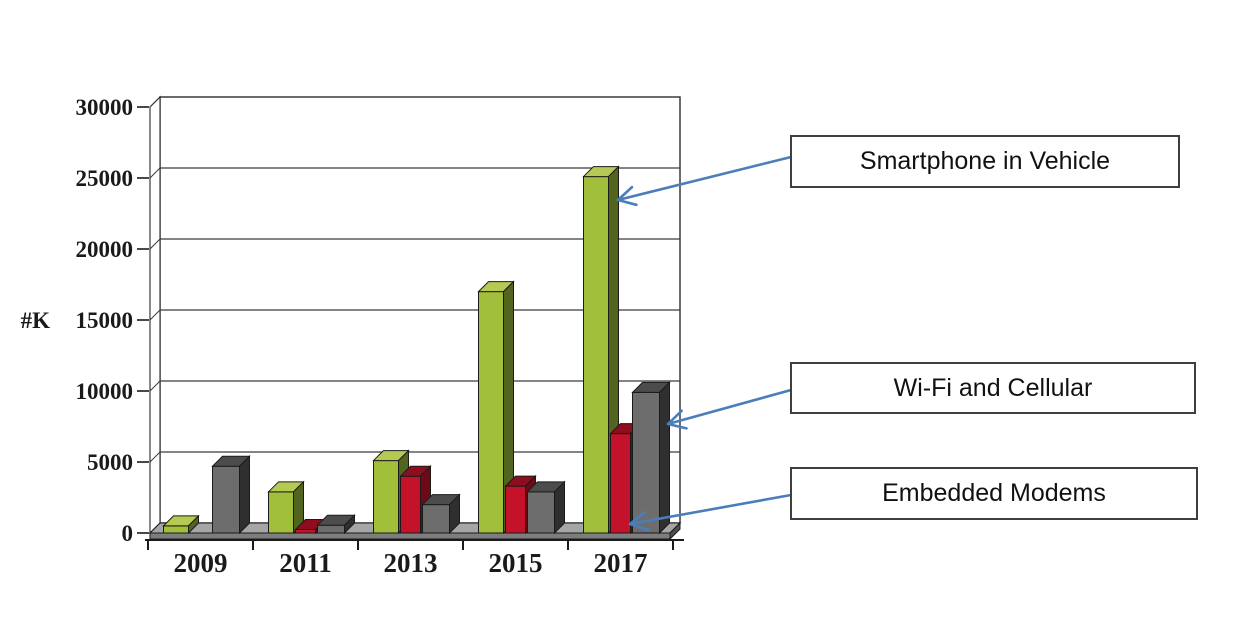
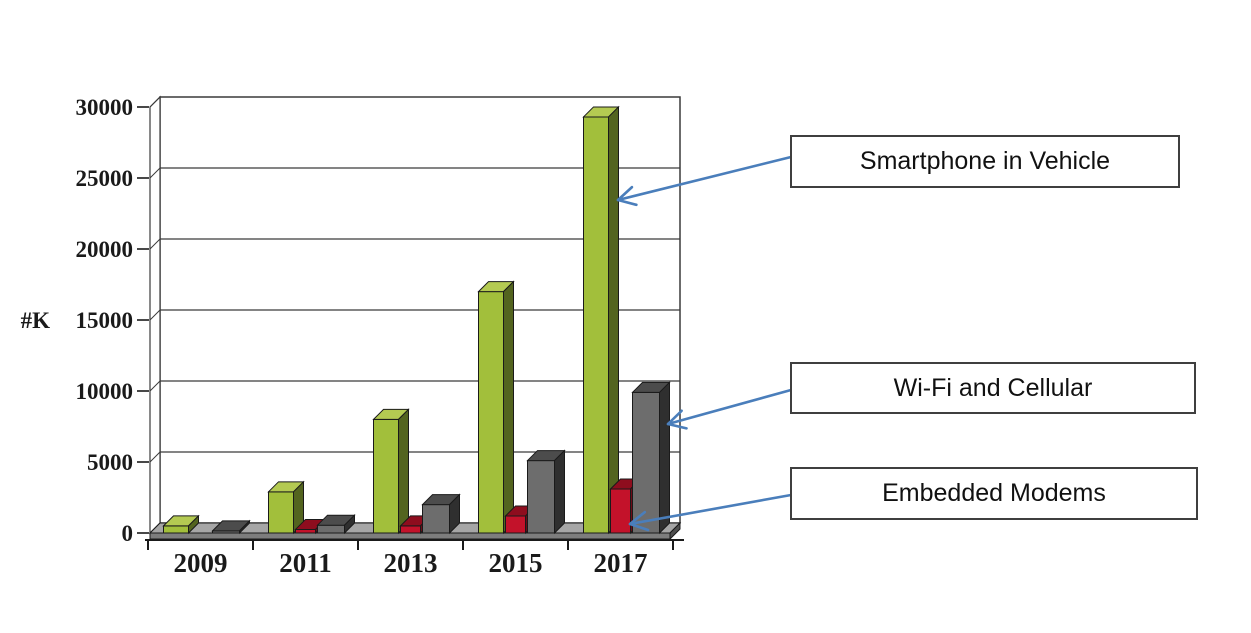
Wi-Fi and Cellular/2009: 4700 -> 200
Smartphone in Vehicle/2013: 5100 -> 8000
Embedded Modems/2013: 4000 -> 500
Embedded Modems/2015: 3300 -> 1200
Wi-Fi and Cellular/2015: 2900 -> 5100
Smartphone in Vehicle/2017: 25100 -> 29300
Embedded Modems/2017: 7000 -> 3100
